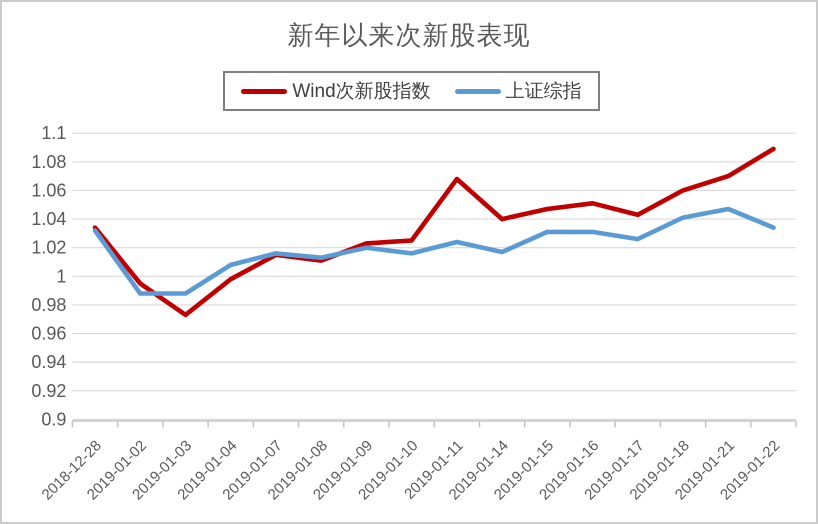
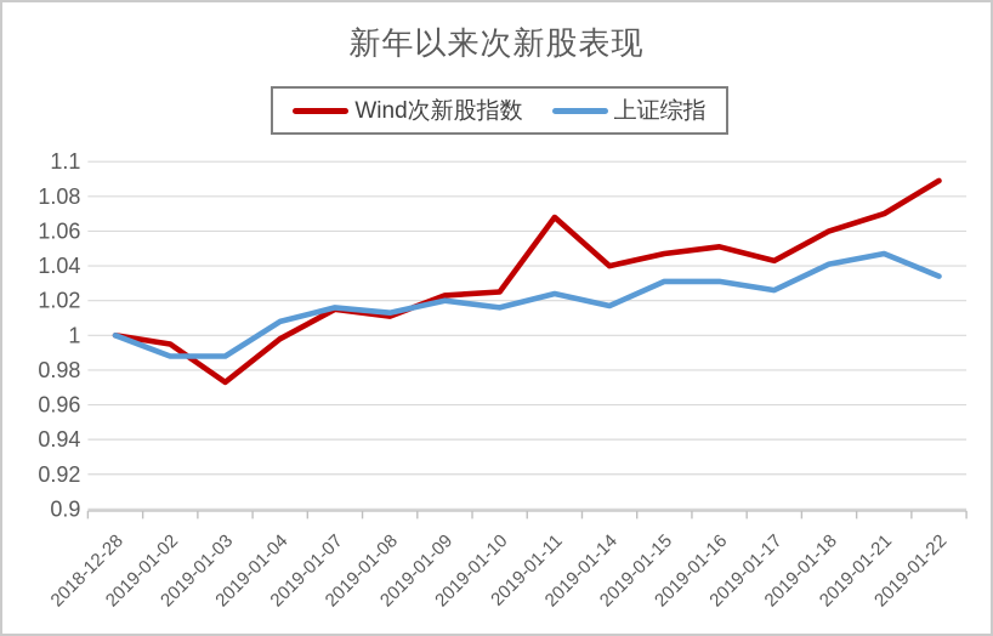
Wind次新股指数/2018-12-28: 1.034 -> 1.000
上证综指/2018-12-28: 1.032 -> 1.000
